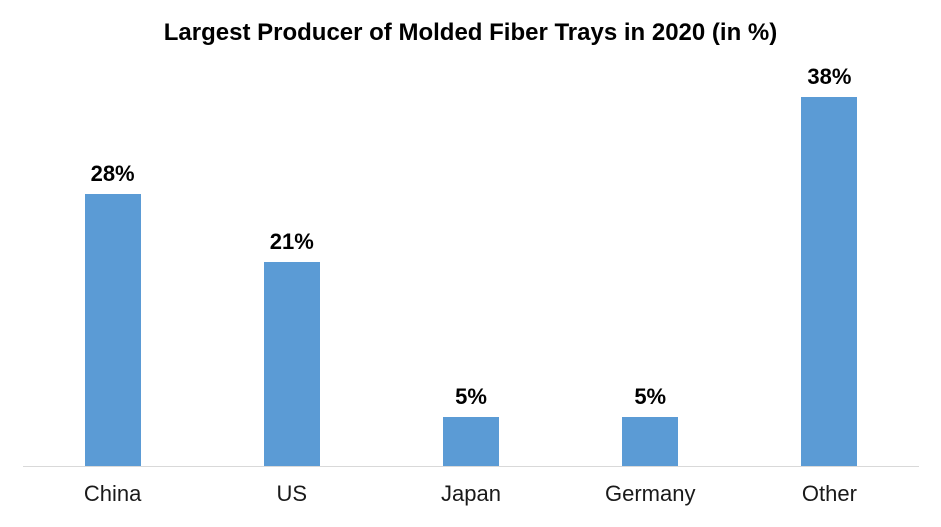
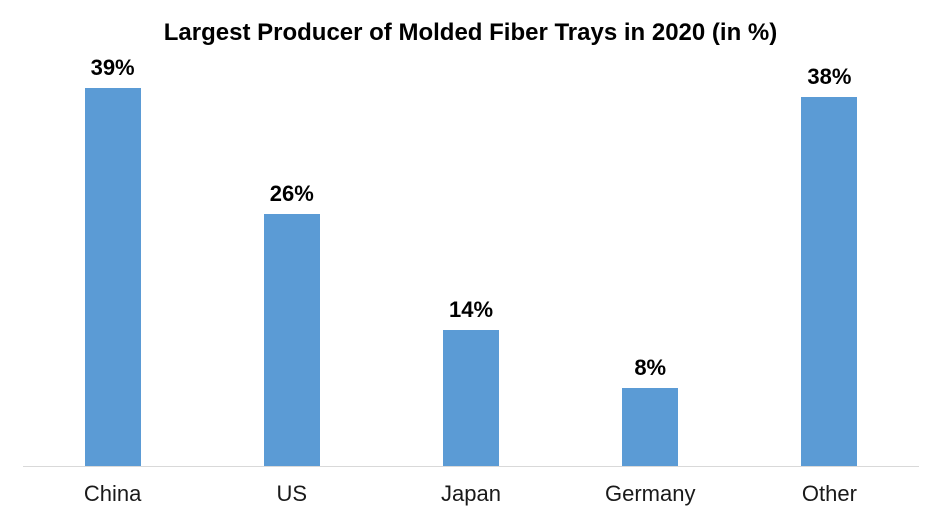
China: 28% -> 39%
US: 21% -> 26%
Japan: 5% -> 14%
Germany: 5% -> 8%
